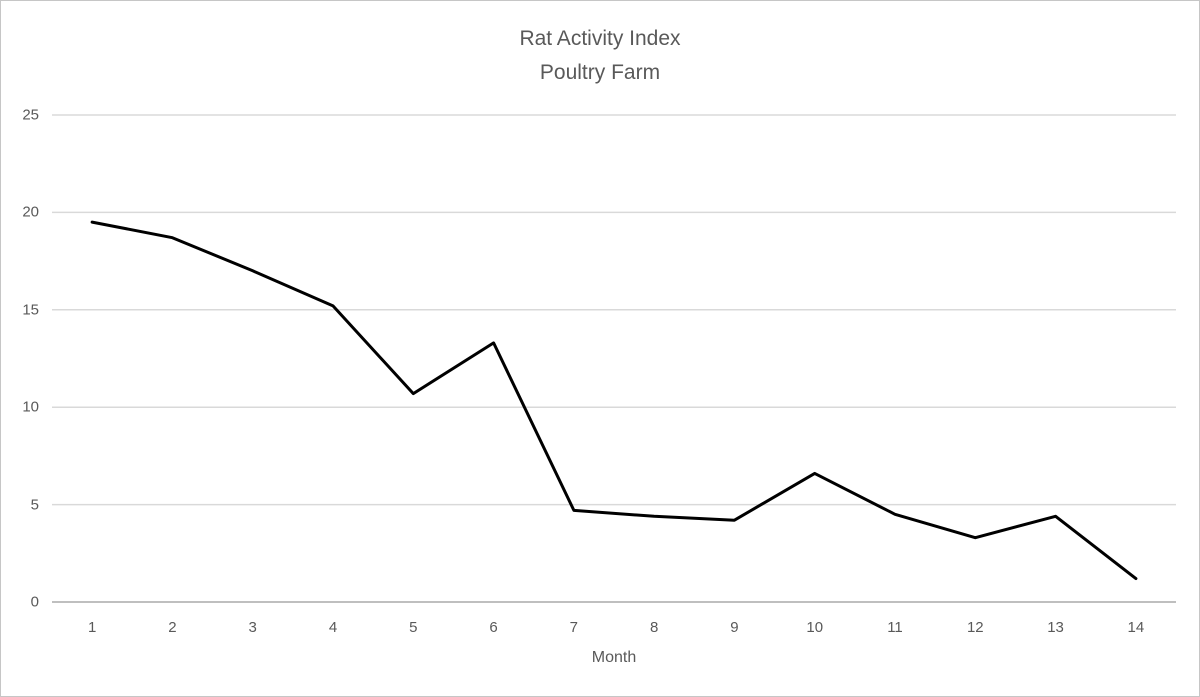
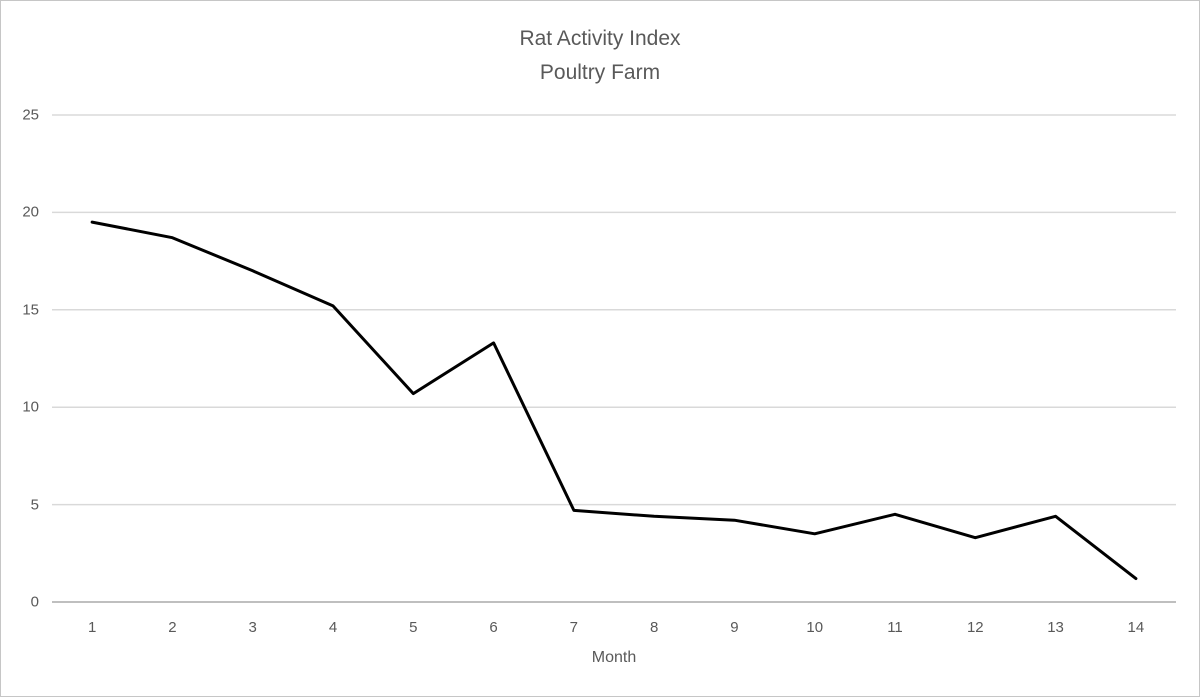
10: 6.6 -> 3.5
